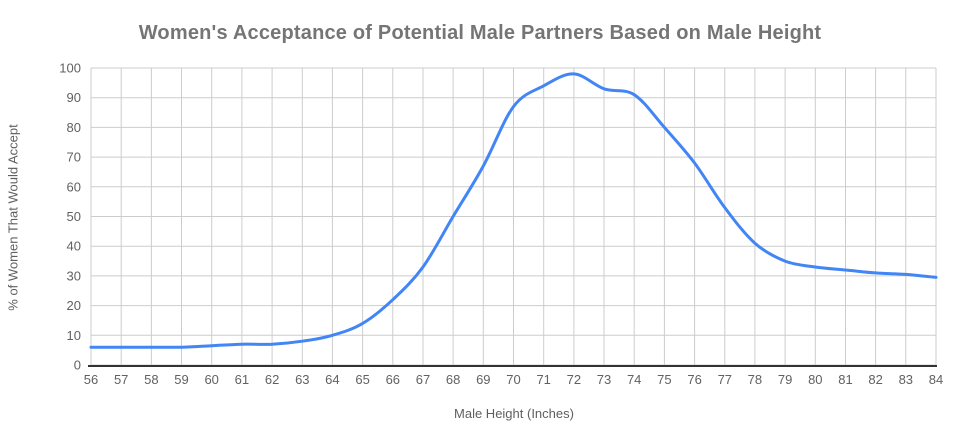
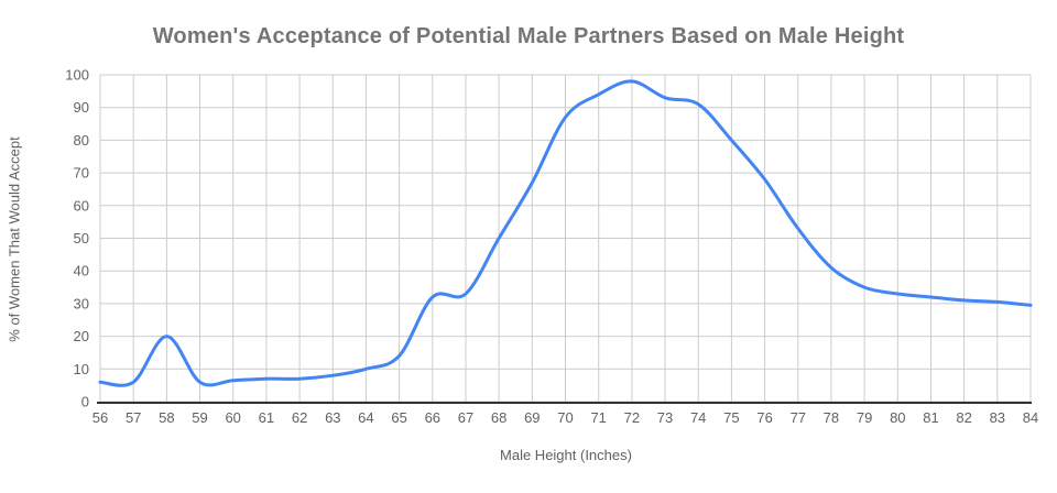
58: 6 -> 20
66: 22 -> 32
